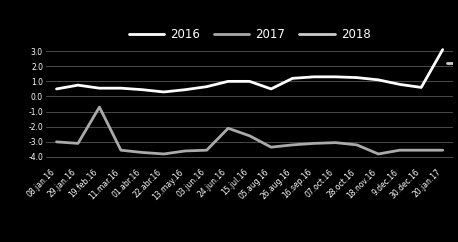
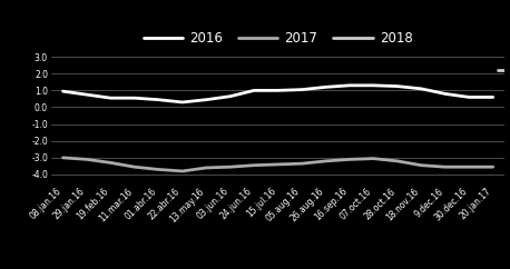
2016/08.jan.16: 0.5 -> 0.9
2017/19.feb.16: -0.7 -> -3.3
2017/24.jun.16: -2.1 -> -3.5
2017/15.jul.16: -2.6 -> -3.4
2016/05.aug.16: 0.5 -> 1.1
2017/18.nov.16: -3.8 -> -3.5
2016/20.jan.17: 3.1 -> 0.6
